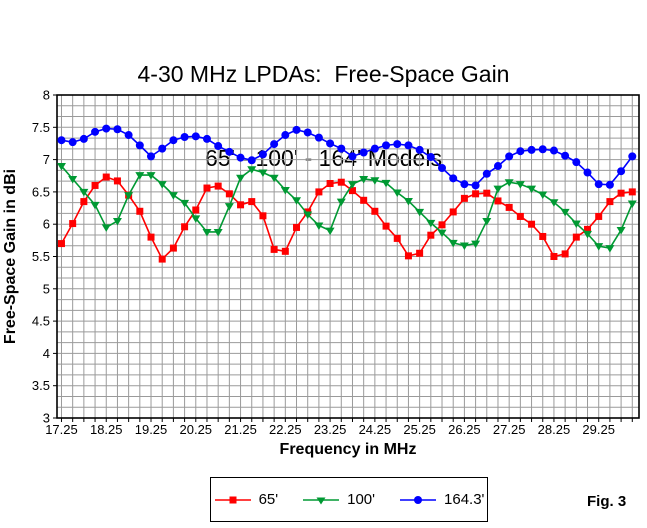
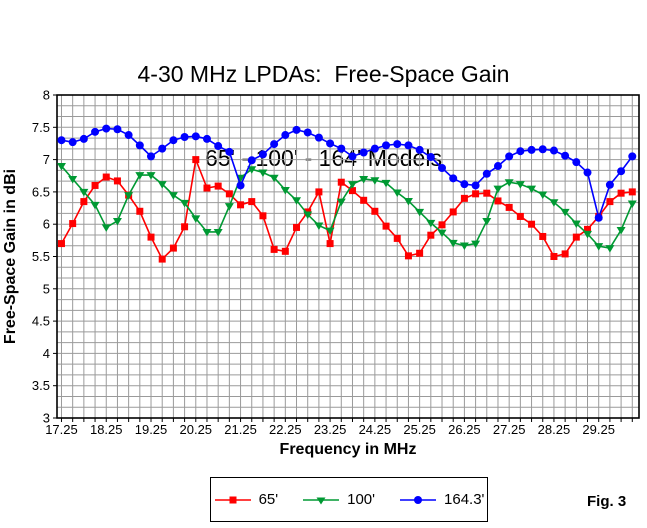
65'/20.25: 6.2 -> 7.0
164.3'/21.25: 7.0 -> 6.6
65'/23.25: 6.6 -> 5.7
164.3'/29.25: 6.6 -> 6.1
